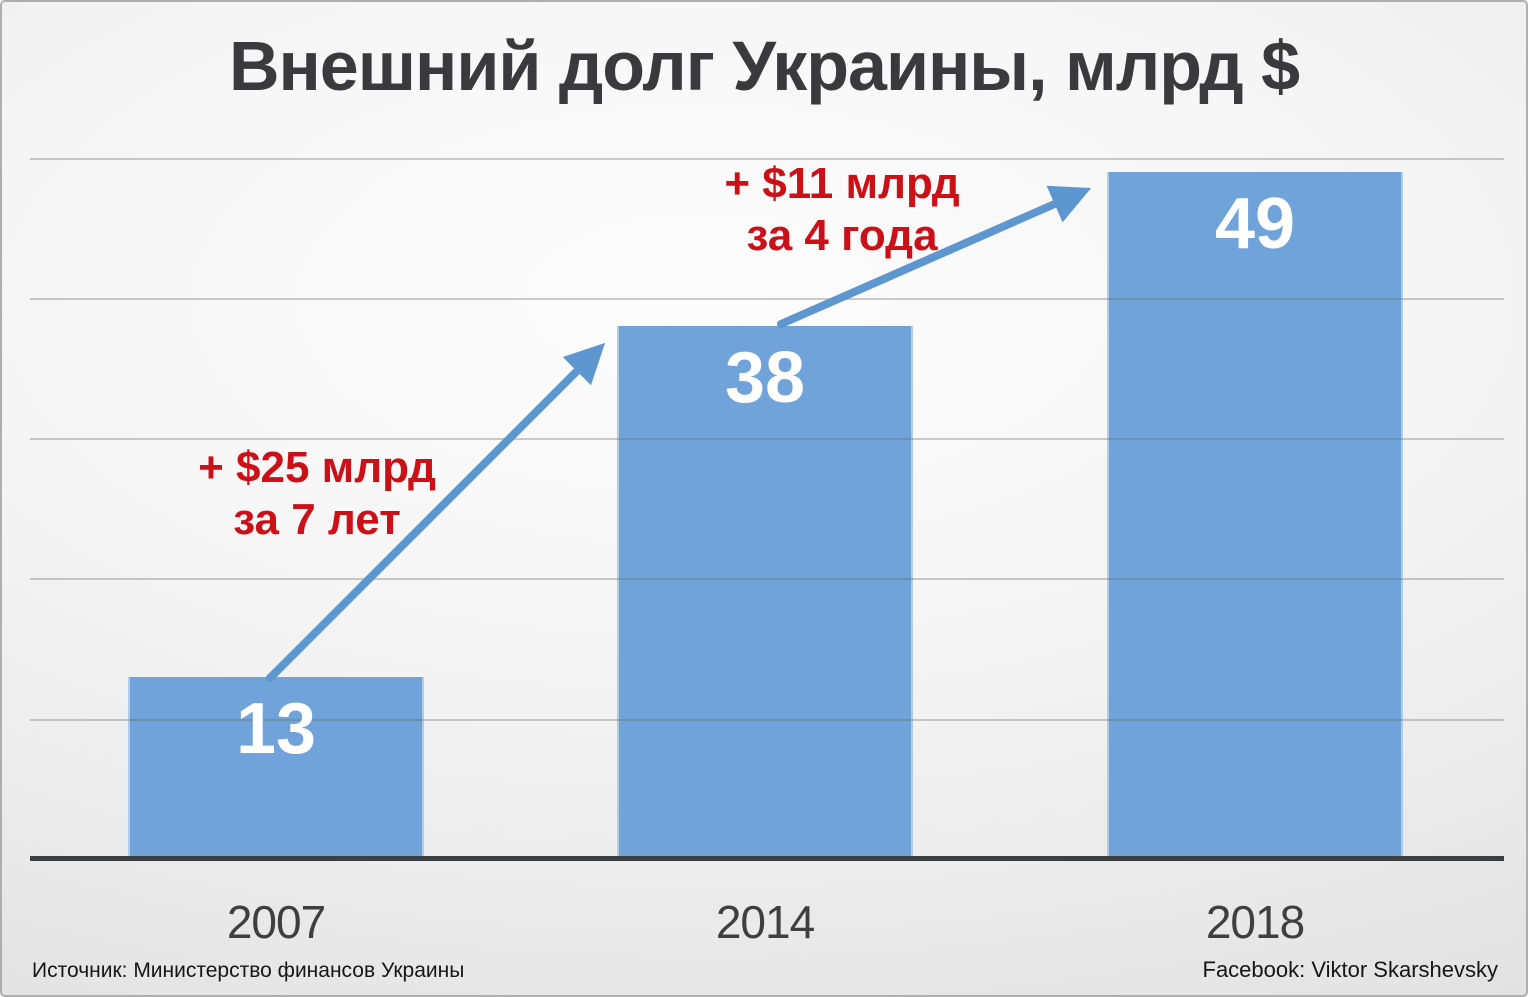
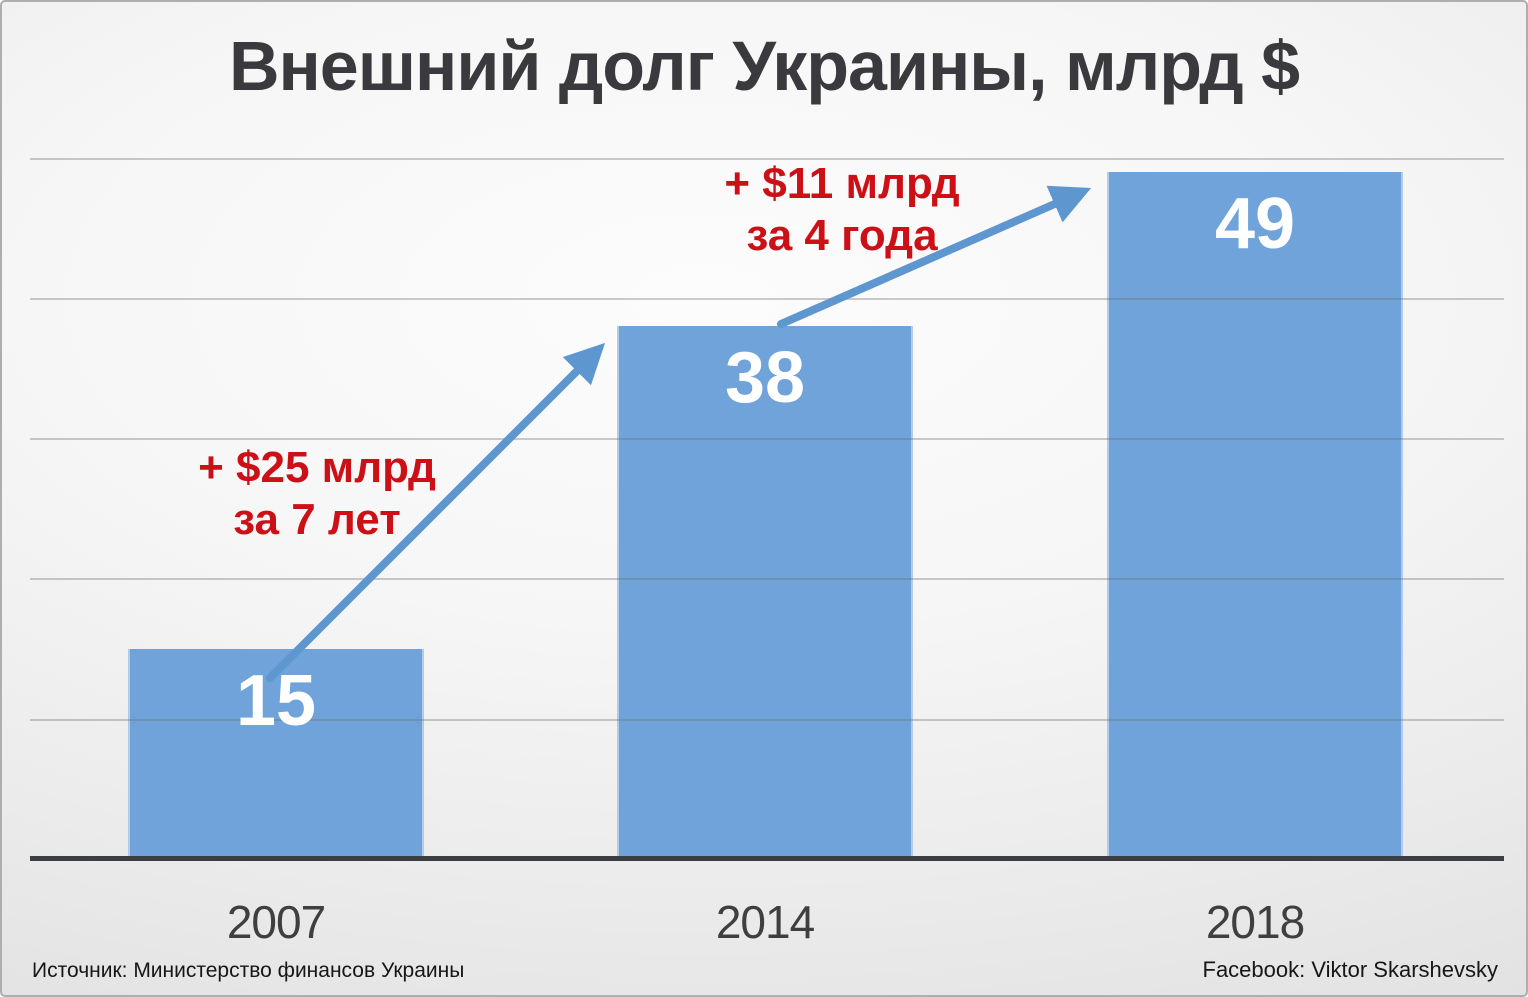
2007: 13 -> 15
